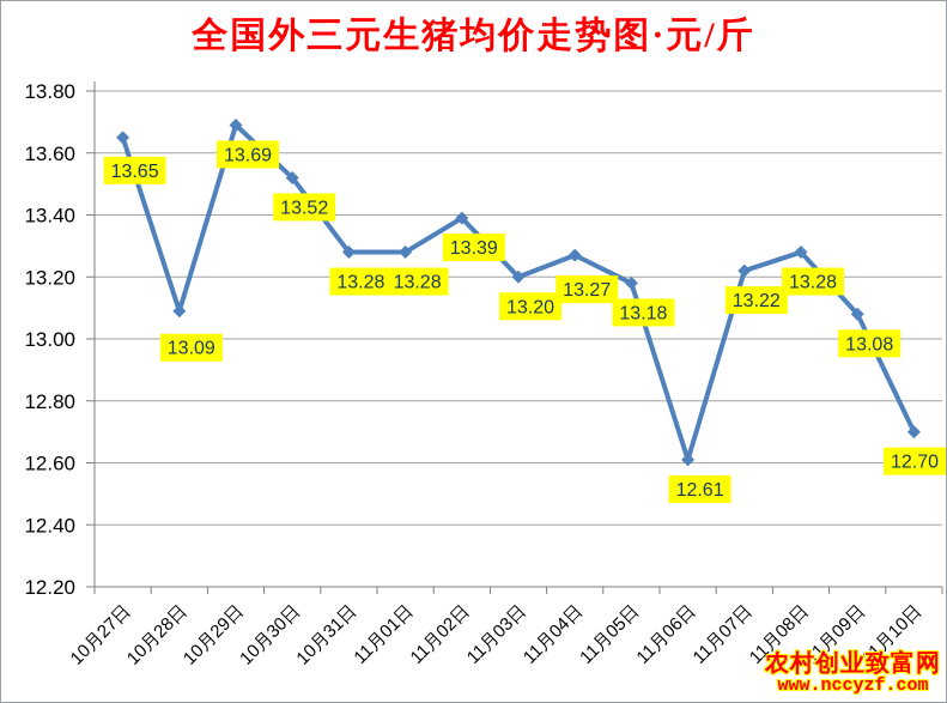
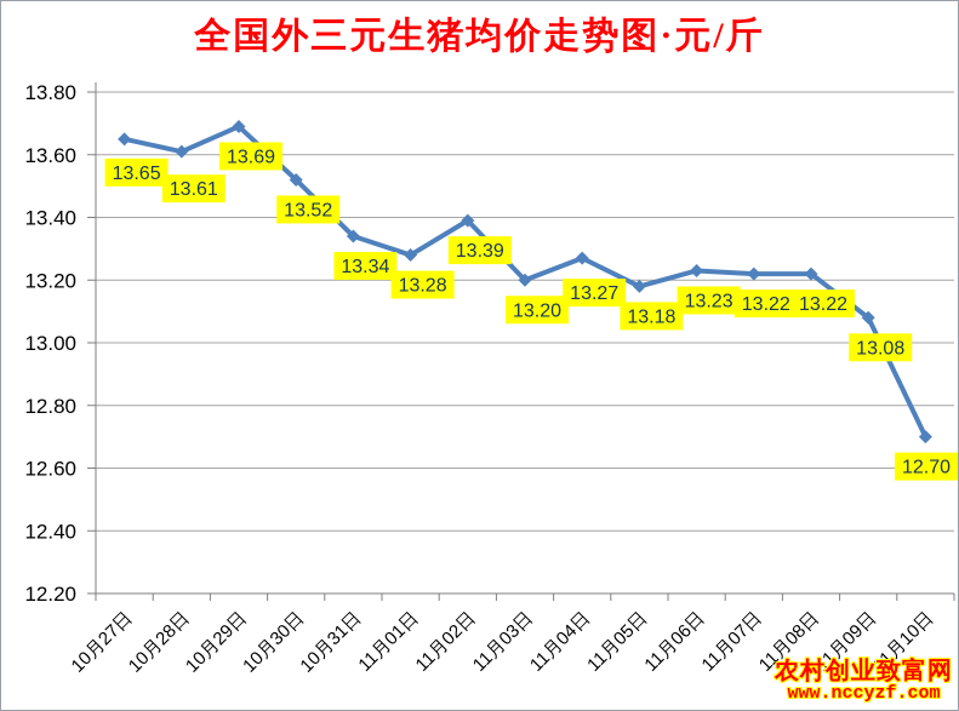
10月28日: 13.09 -> 13.61
10月31日: 13.28 -> 13.34
11月06日: 12.61 -> 13.23
11月08日: 13.28 -> 13.22
